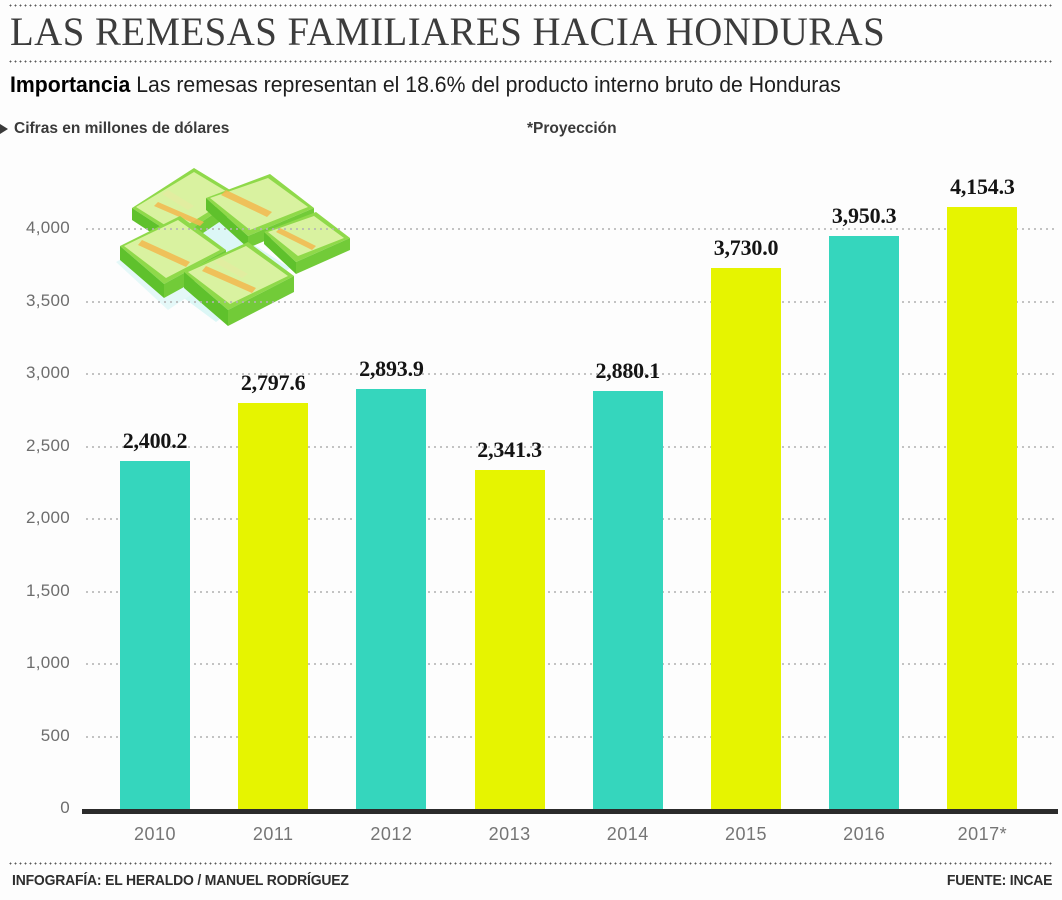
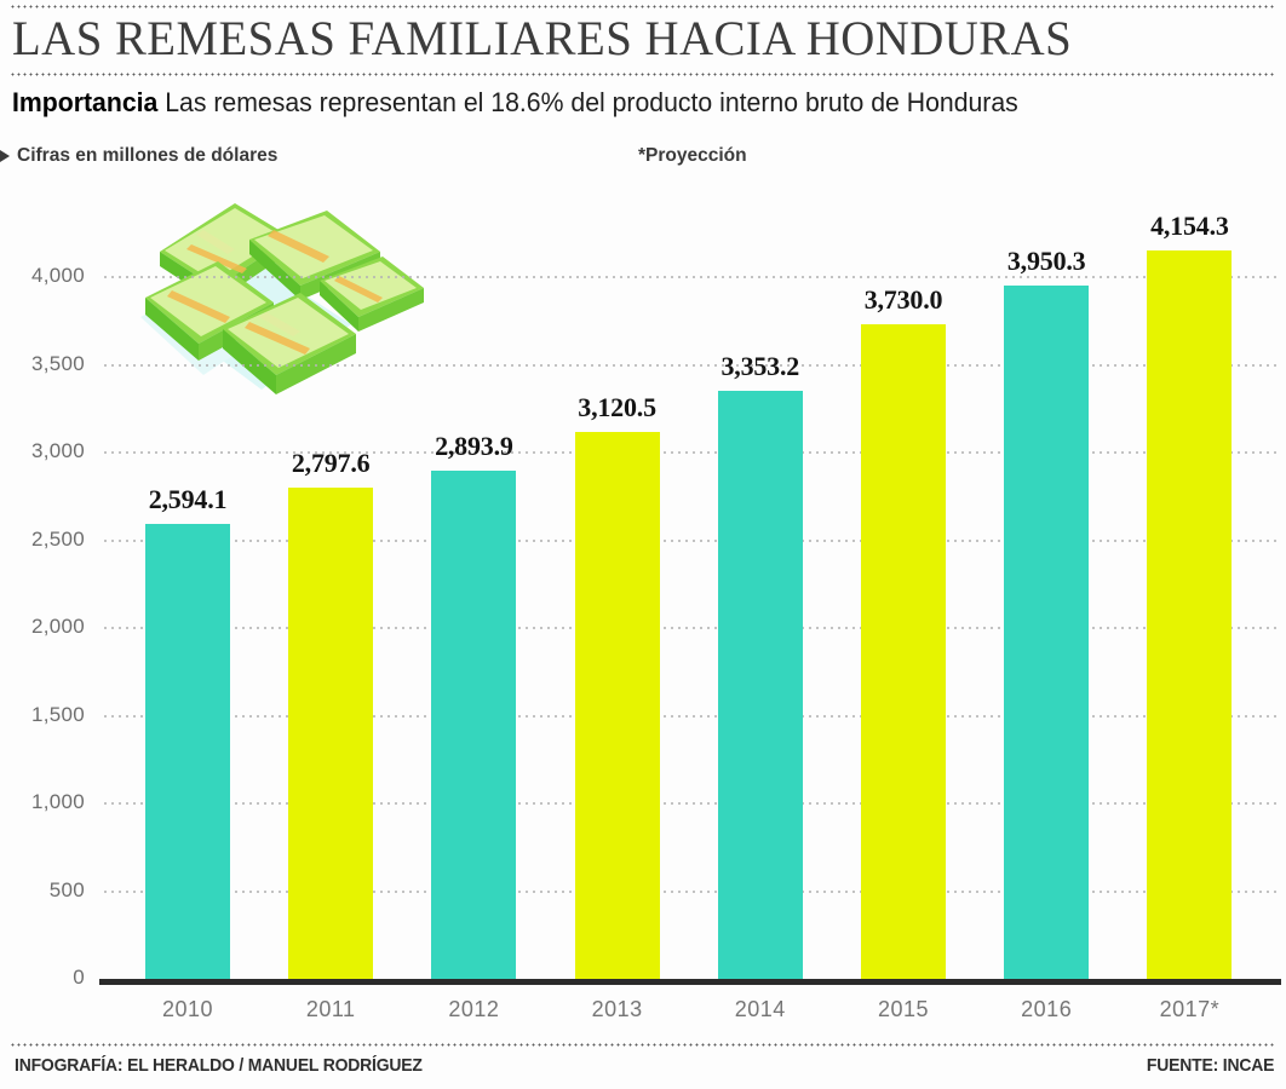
2010: 2,400.2 -> 2,594.1
2013: 2,341.3 -> 3,120.5
2014: 2,880.1 -> 3,353.2
